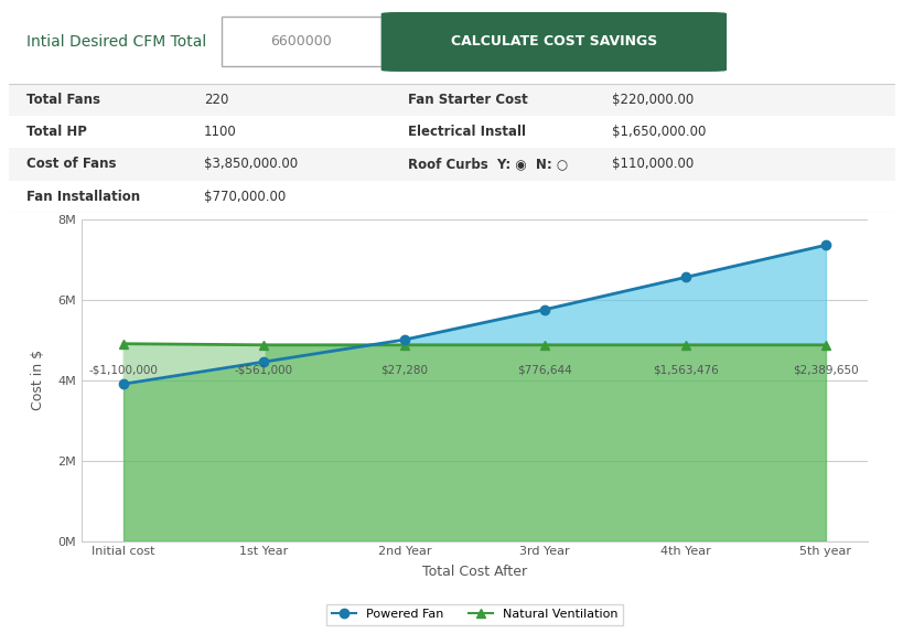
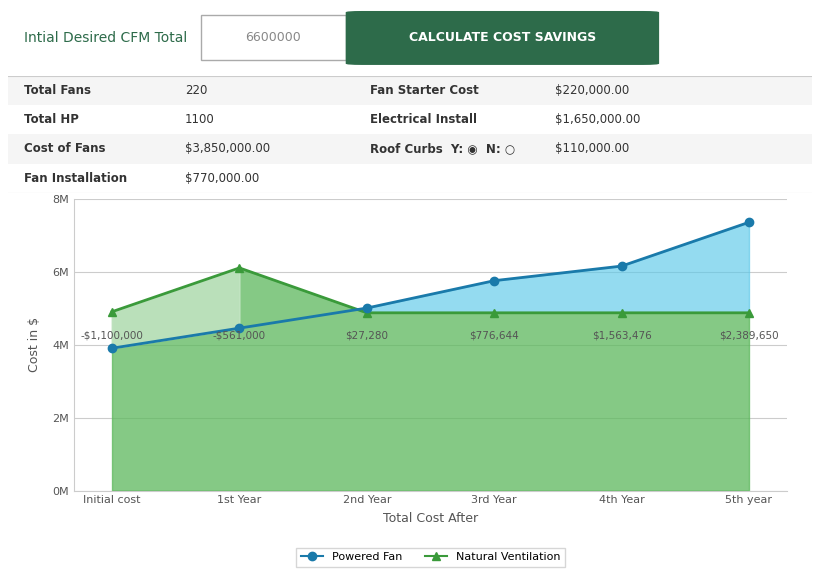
Natural Ventilation/1st Year: 4.87M -> 6.10M
Powered Fan/4th Year: 6.55M -> 6.15M
